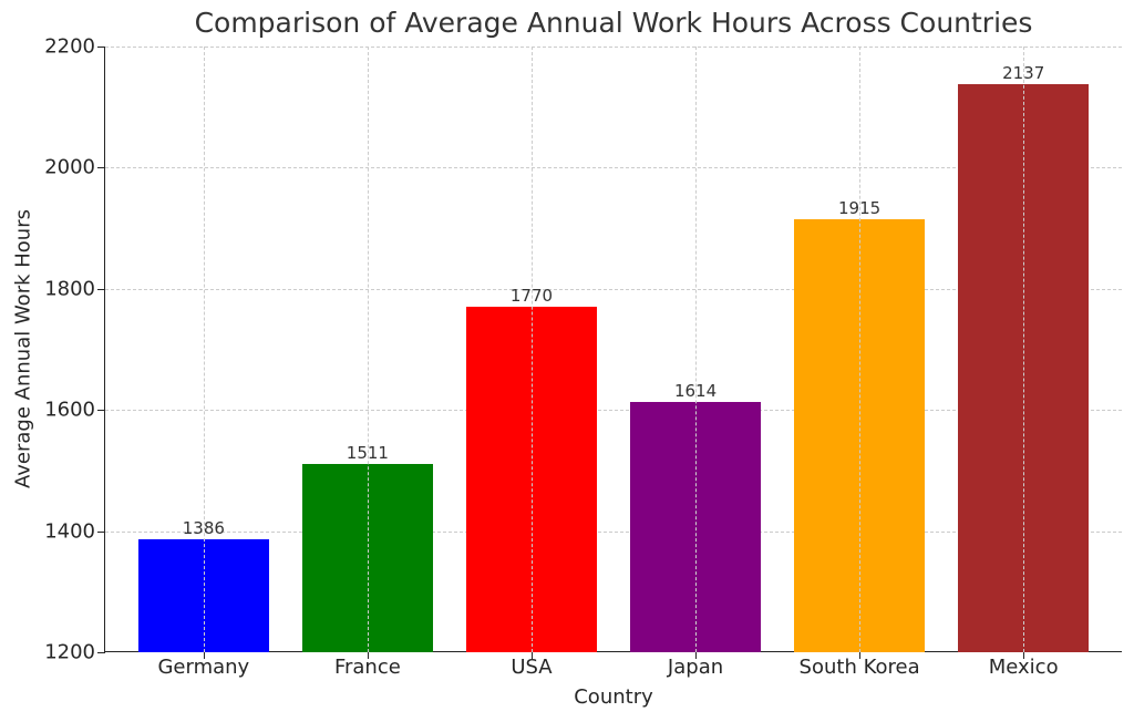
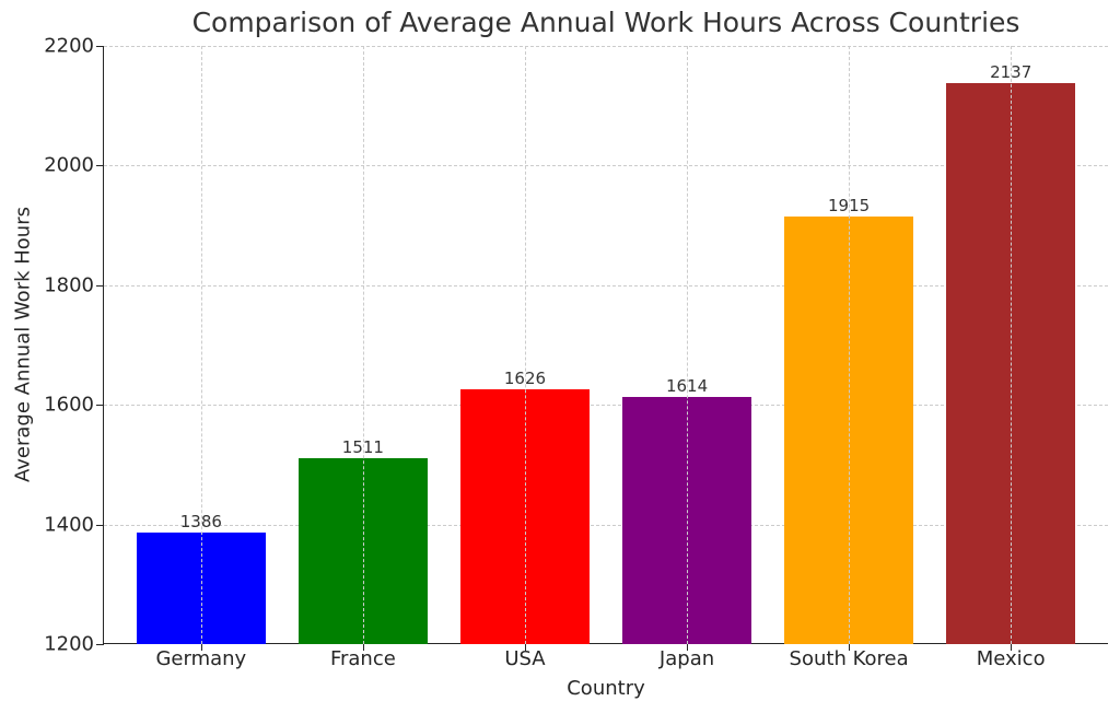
USA: 1770 -> 1626
